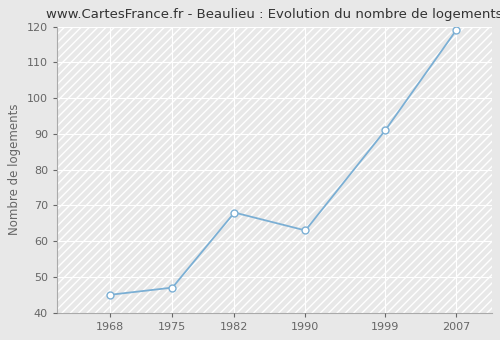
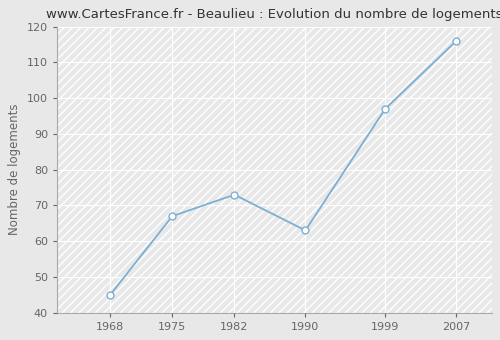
1975: 47 -> 67
1982: 68 -> 73
1999: 91 -> 97
2007: 119 -> 116
